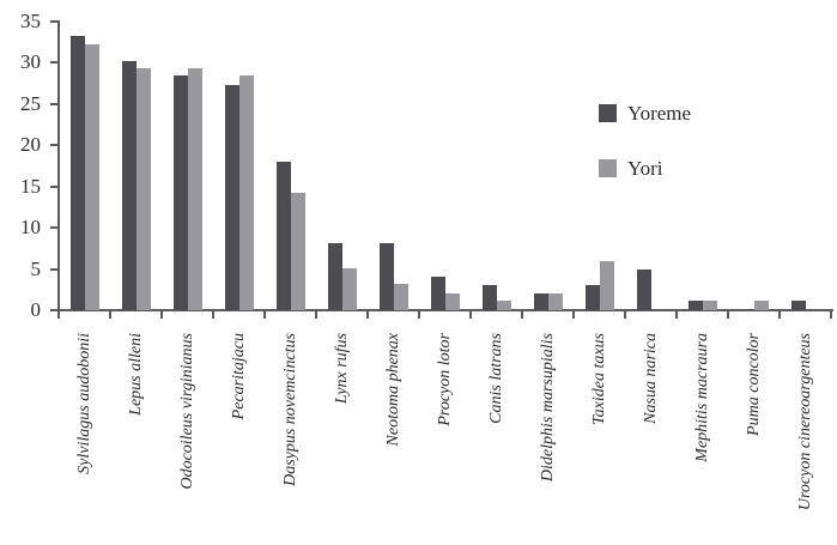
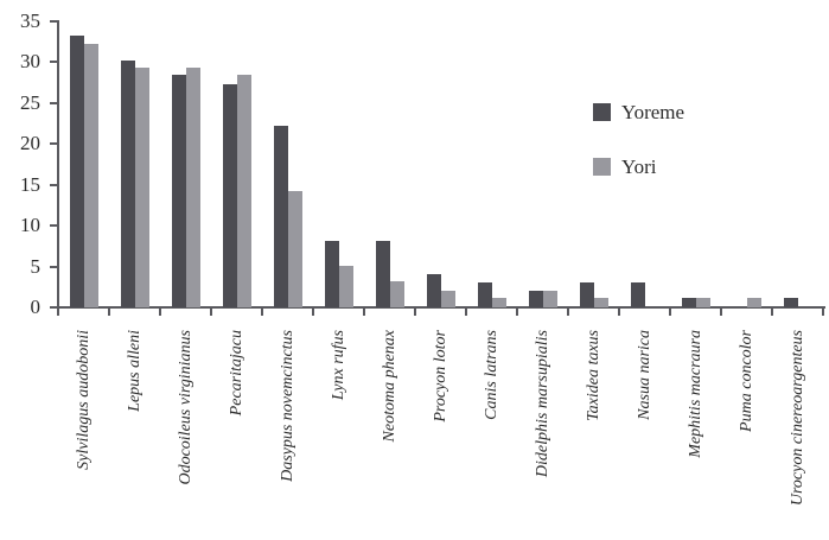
Yoreme/Dasypus novemcinctus: 18 -> 22
Yori/Taxidea taxus: 6 -> 1
Yoreme/Nasua narica: 5 -> 3
